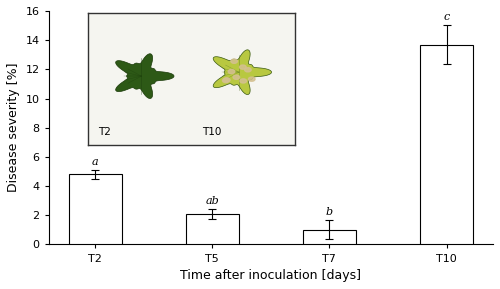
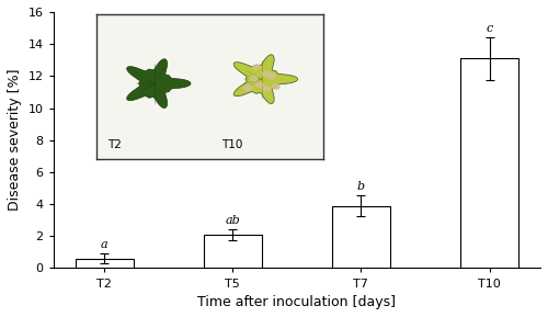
T2: 4.8 -> 0.6
T7: 1.0 -> 3.9
T10: 13.7 -> 13.1
